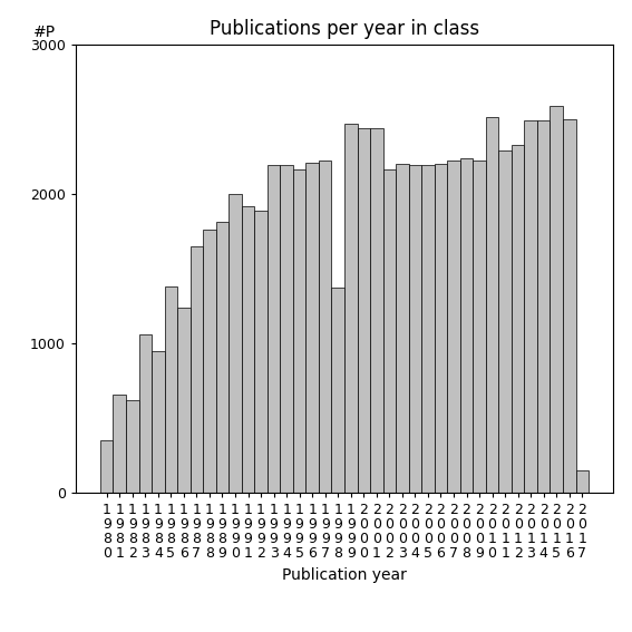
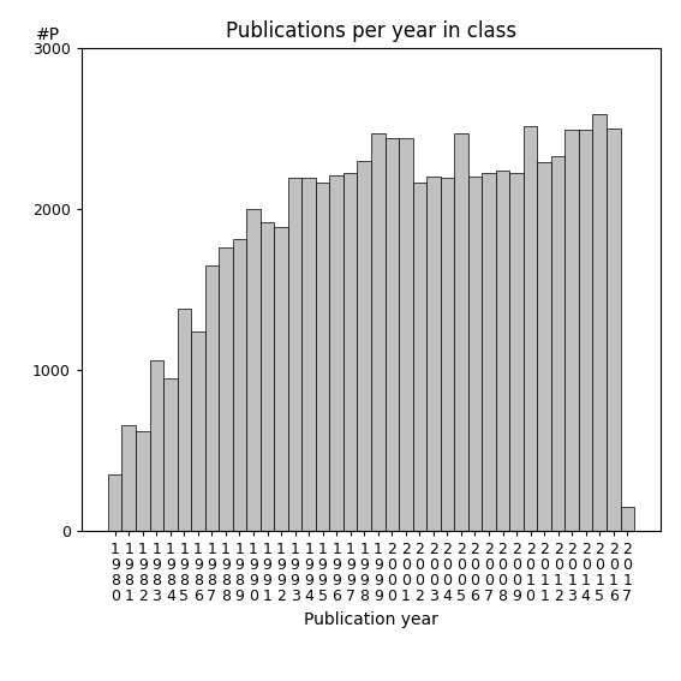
1 9 9 8: 1370 -> 2300
2 0 0 5: 2190 -> 2470
